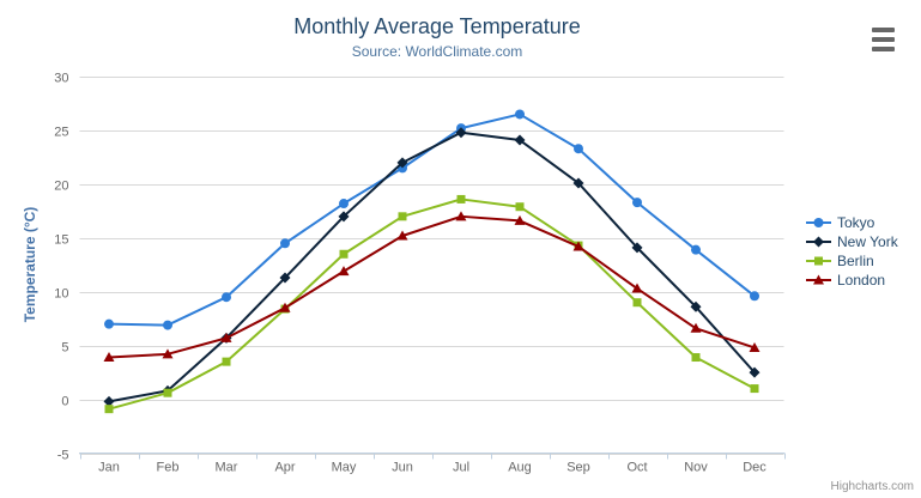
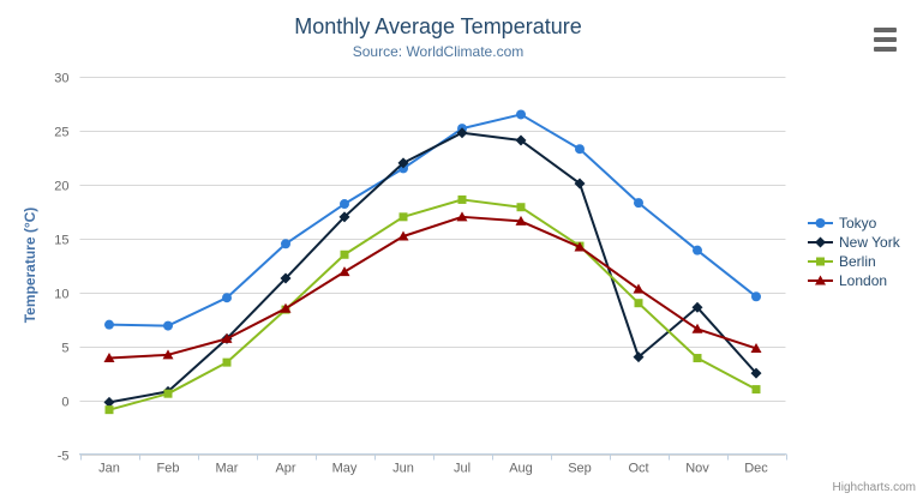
New York/Oct: 14 -> 4
